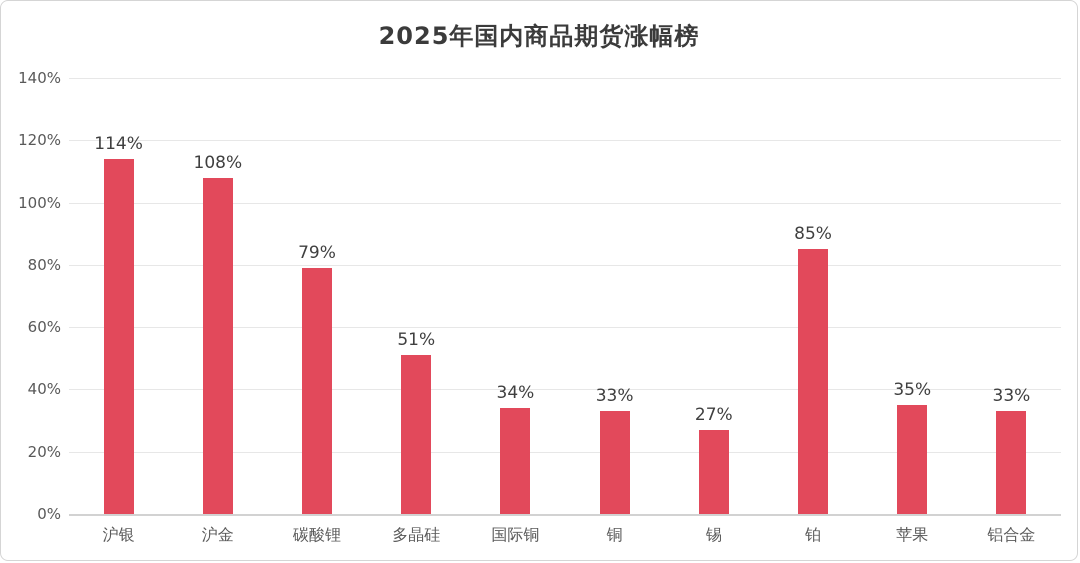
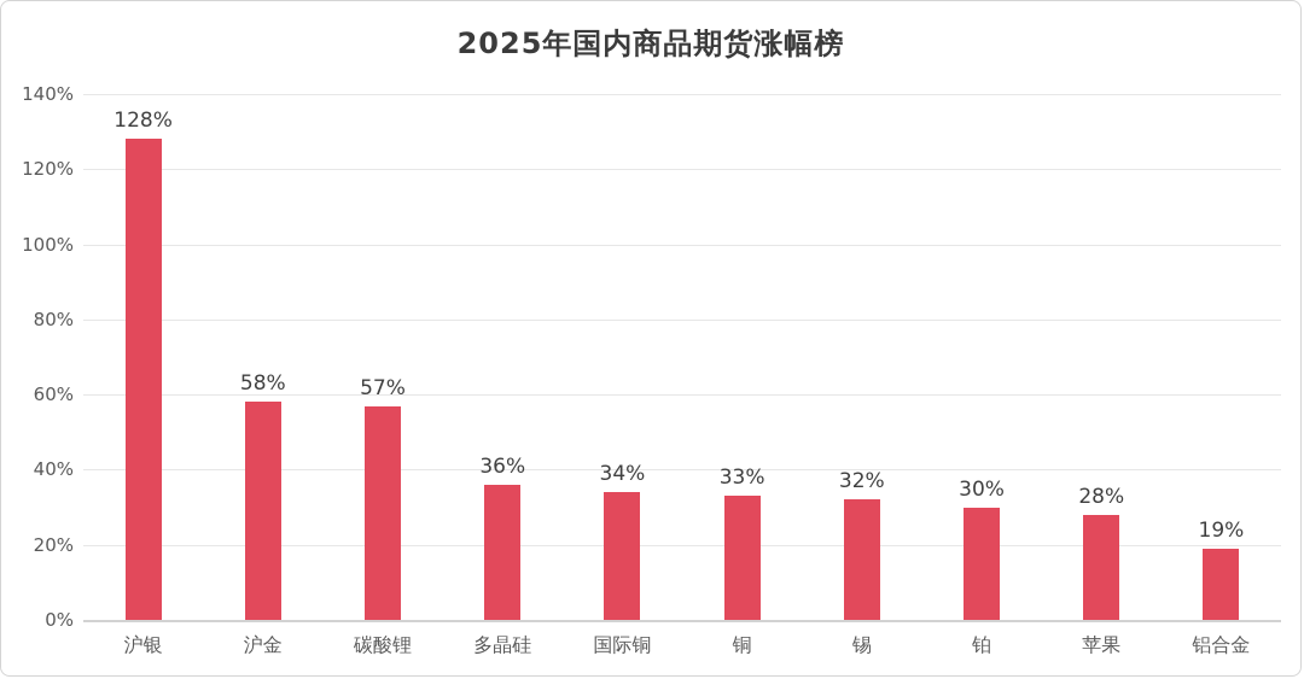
沪银: 114% -> 128%
沪金: 108% -> 58%
碳酸锂: 79% -> 57%
多晶硅: 51% -> 36%
锡: 27% -> 32%
铂: 85% -> 30%
苹果: 35% -> 28%
铝合金: 33% -> 19%
